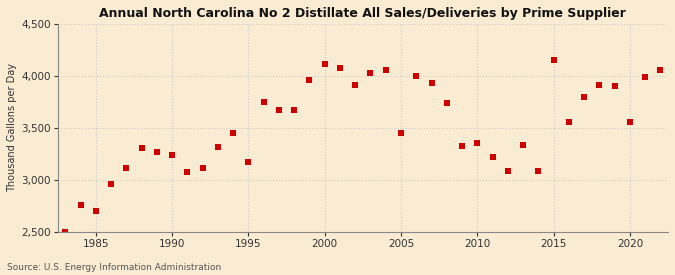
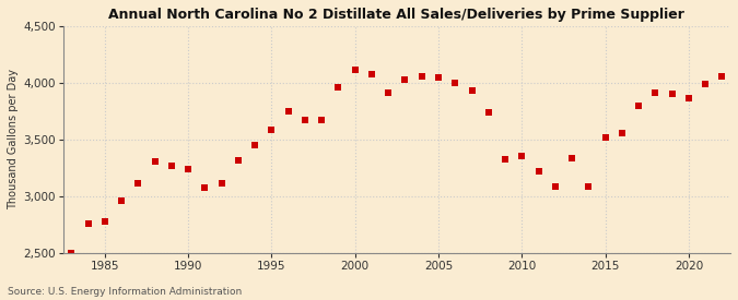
1985: 2,700 -> 2,780
1995: 3,170 -> 3,590
2005: 3,450 -> 4,050
2015: 4,150 -> 3,520
2020: 3,560 -> 3,860
